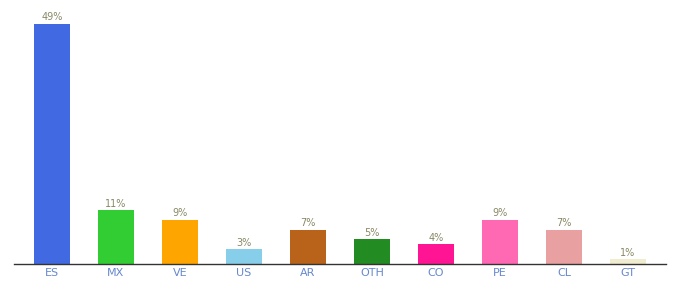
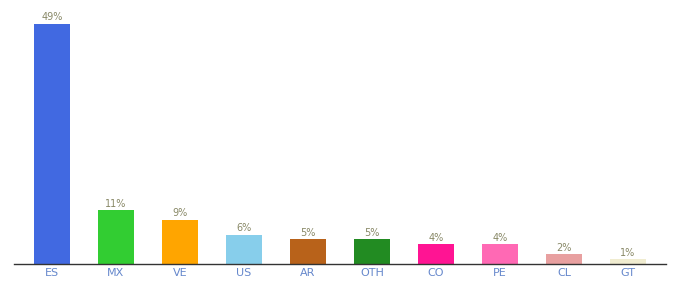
US: 3% -> 6%
AR: 7% -> 5%
PE: 9% -> 4%
CL: 7% -> 2%
